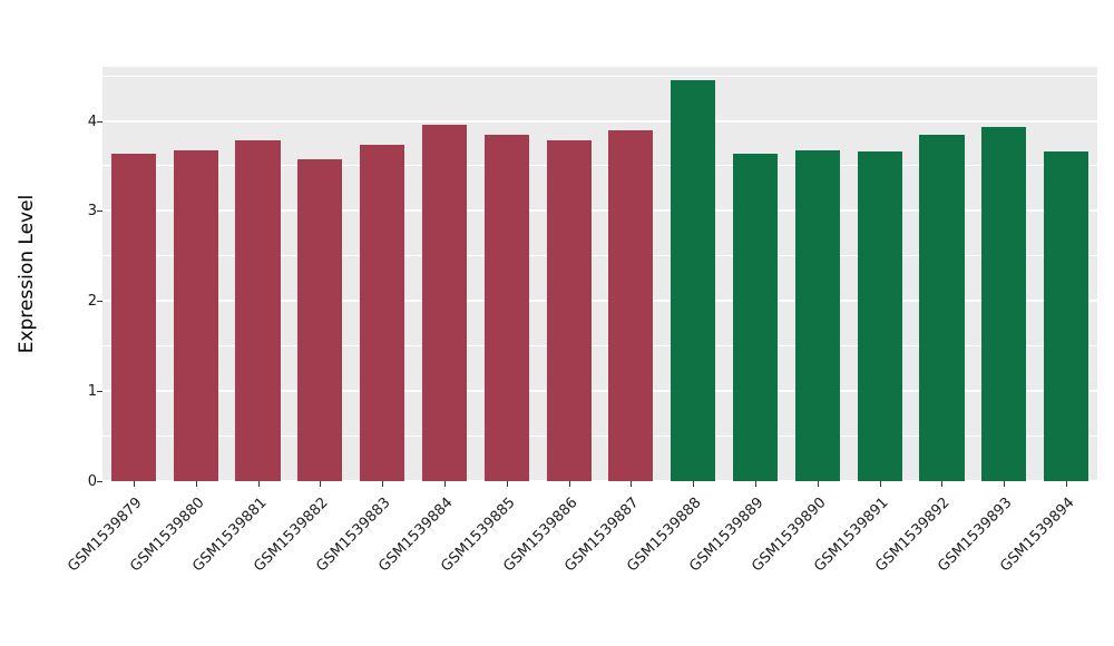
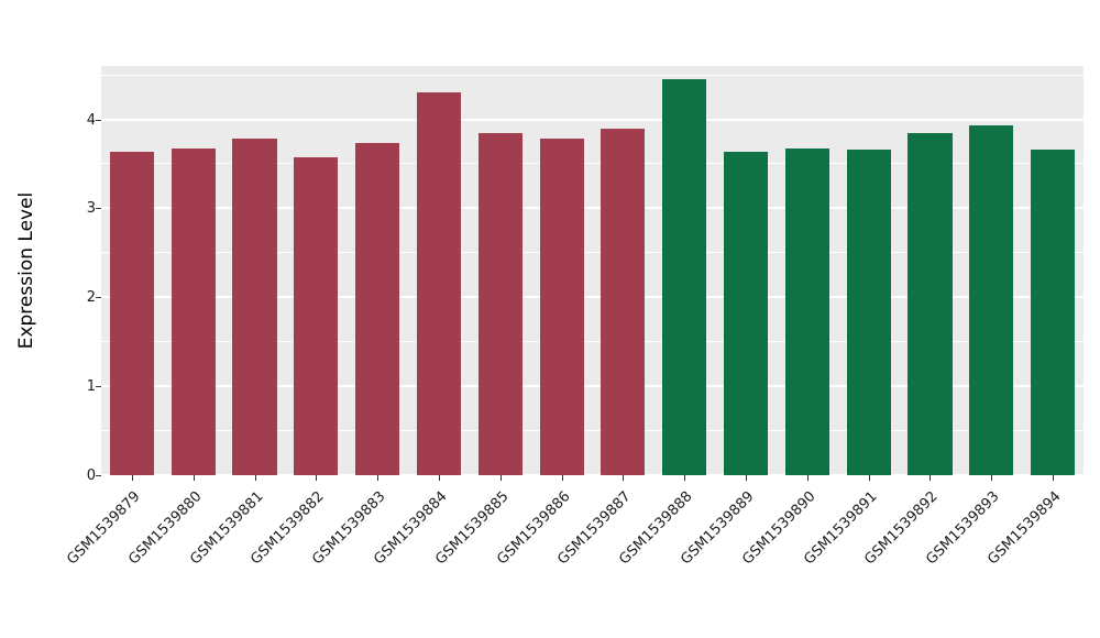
GSM1539884: 4.0 -> 4.3
